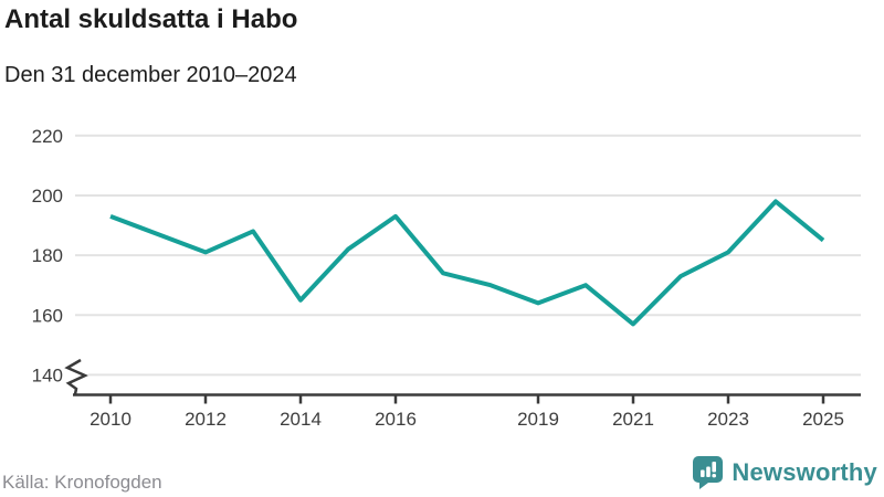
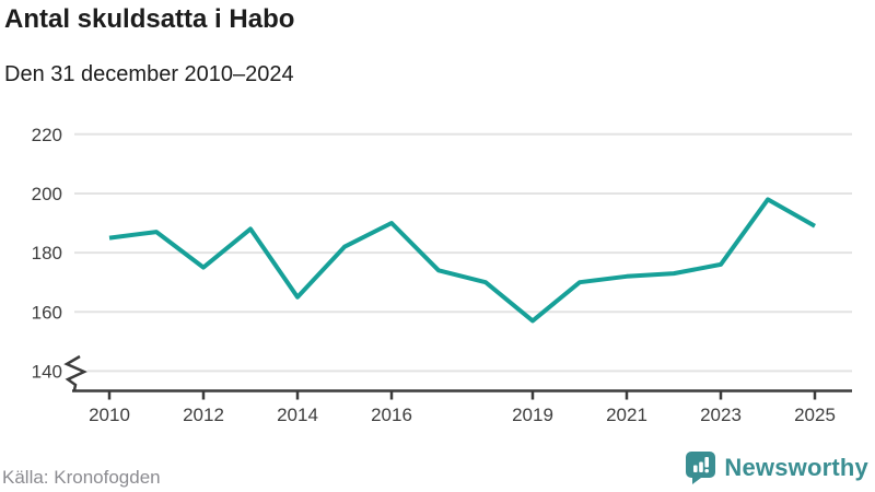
2010: 193 -> 185
2012: 181 -> 175
2016: 193 -> 190
2019: 164 -> 157
2021: 157 -> 172
2023: 181 -> 176
2025: 185 -> 189
